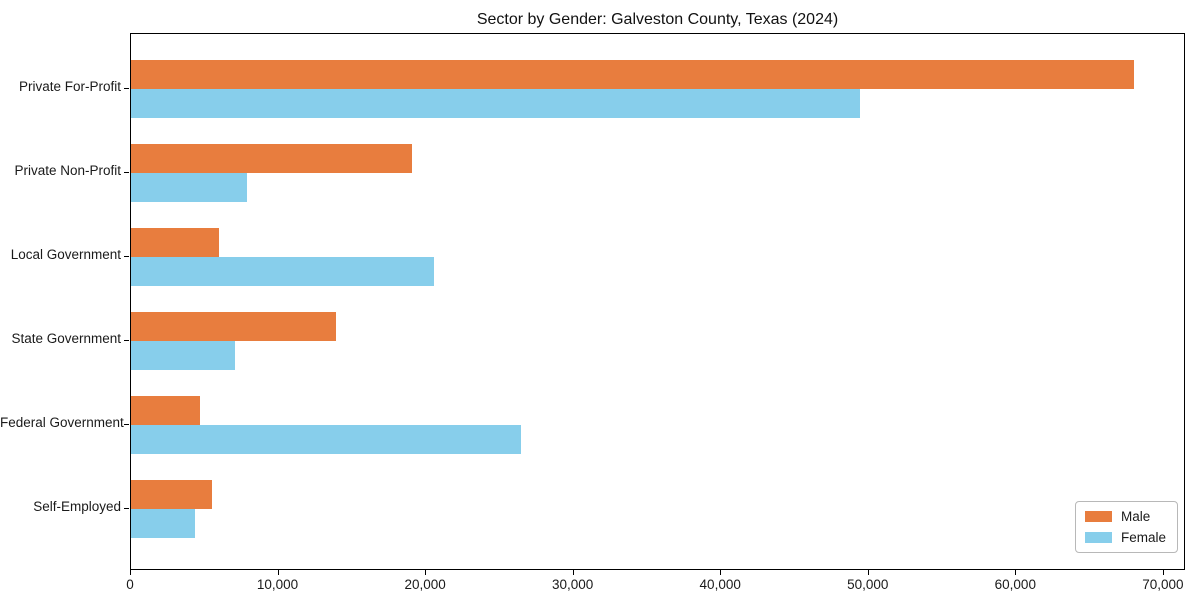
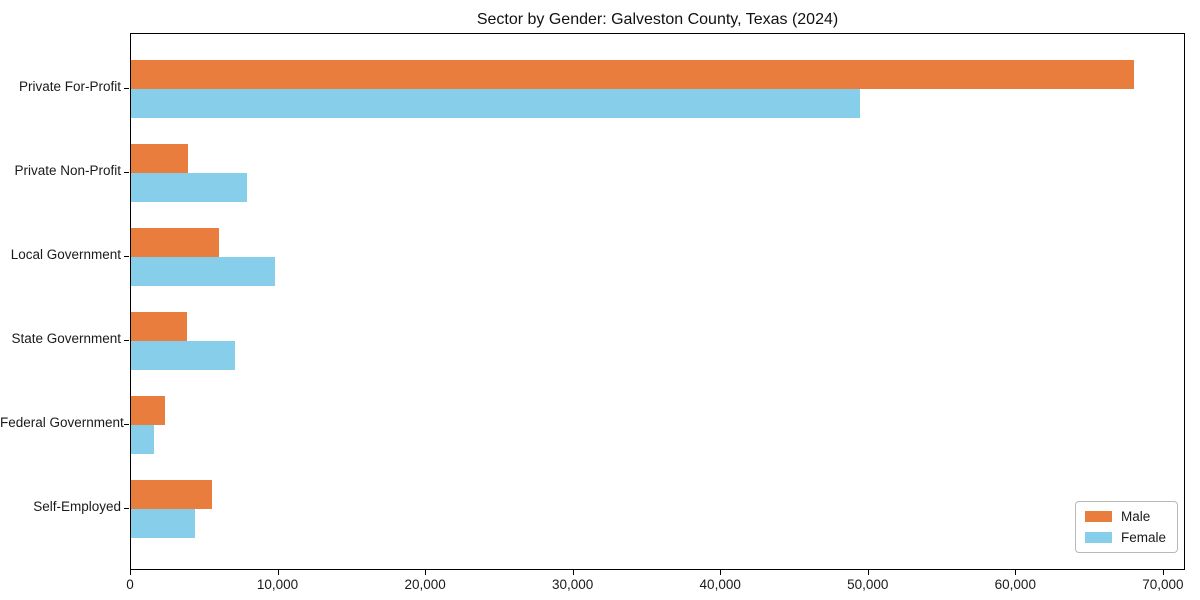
Male/Private Non-Profit: 19100 -> 3900
Female/Local Government: 20600 -> 9800
Male/State Government: 13900 -> 3800
Male/Federal Government: 4700 -> 2300
Female/Federal Government: 26500 -> 1600
